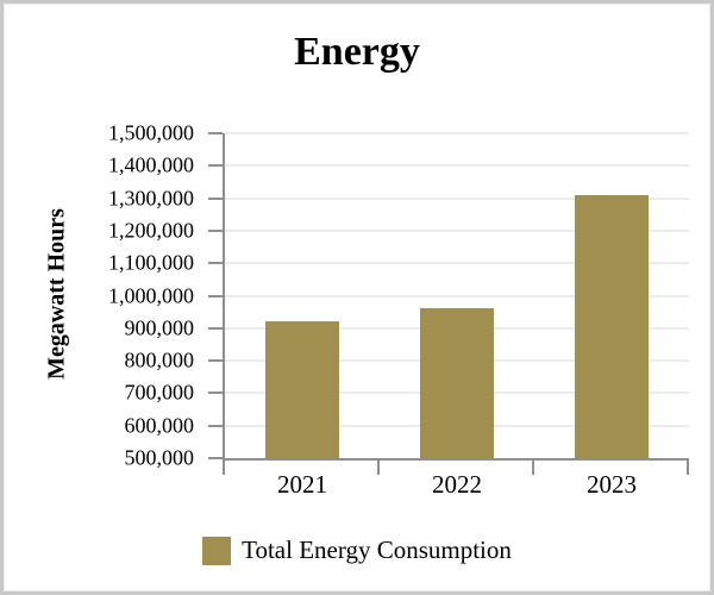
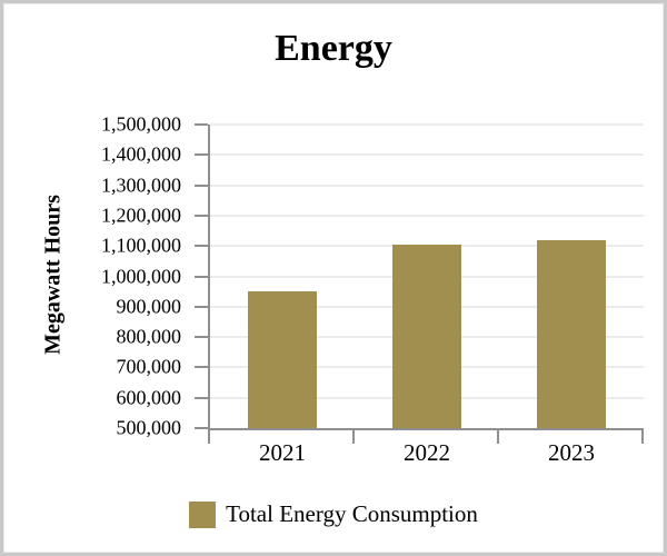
2021: 920000 -> 950000
2022: 960000 -> 1100000
2023: 1310000 -> 1120000
